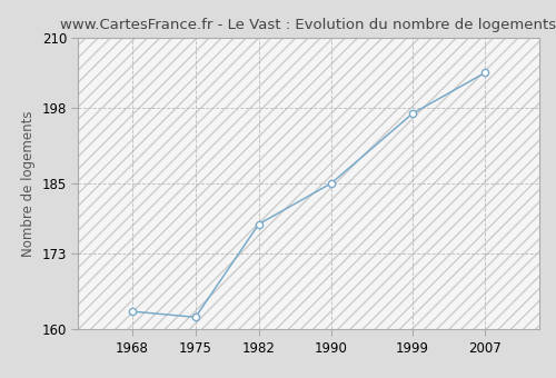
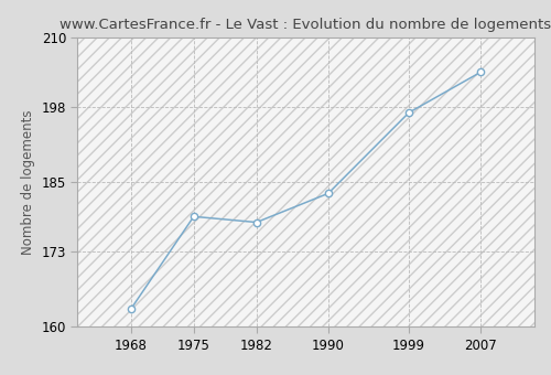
1975: 162 -> 179
1990: 185 -> 183
